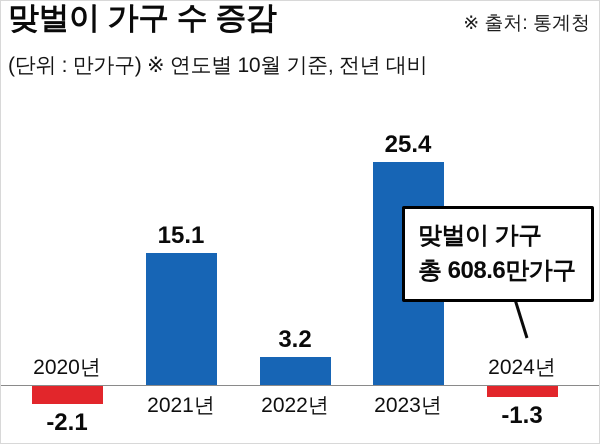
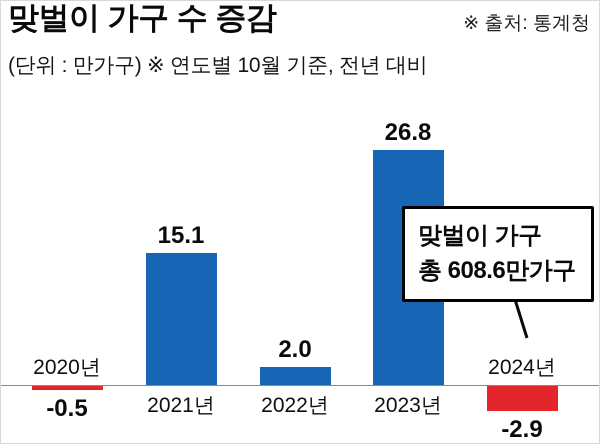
2020년: -2.1 -> -0.5
2022년: 3.2 -> 2.0
2023년: 25.4 -> 26.8
2024년: -1.3 -> -2.9
